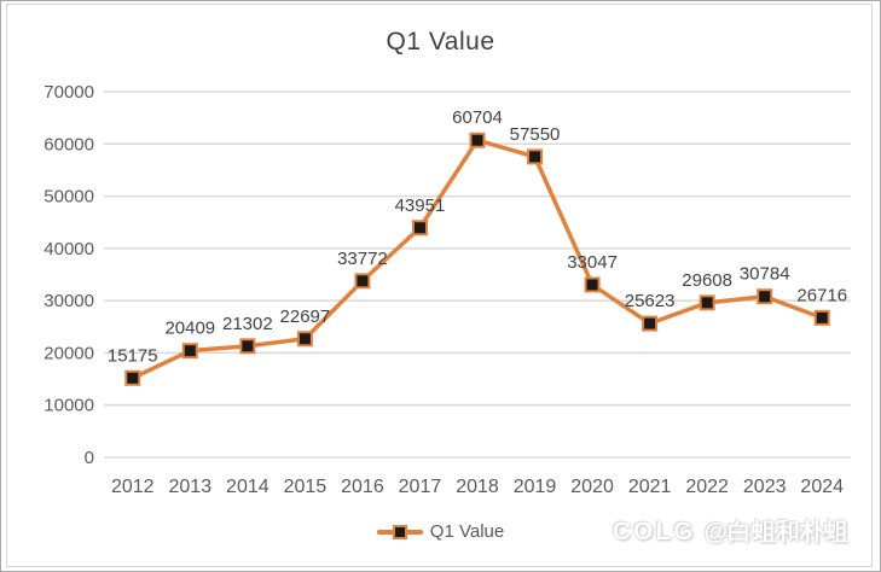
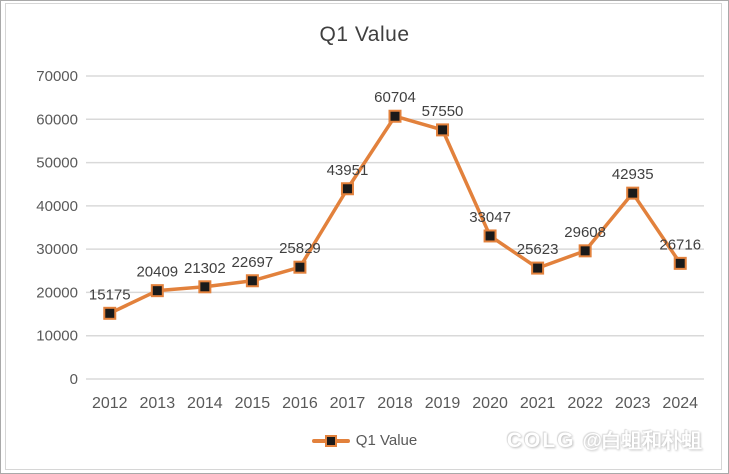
2016: 33772 -> 25829
2023: 30784 -> 42935
